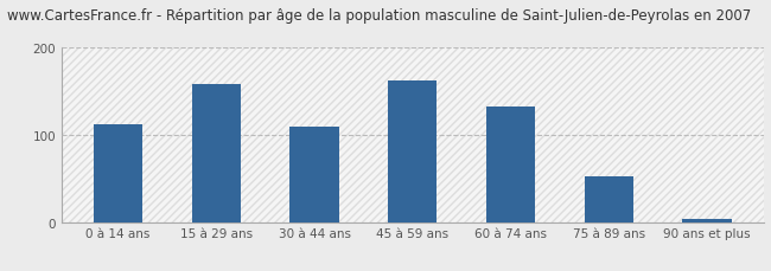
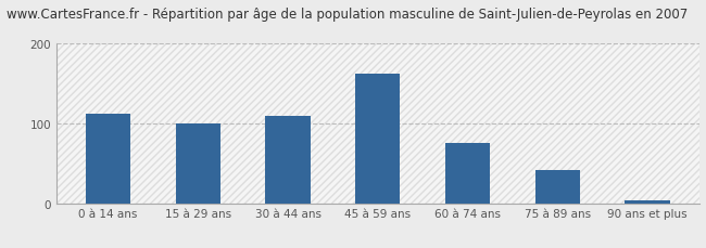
15 à 29 ans: 158 -> 100
60 à 74 ans: 132 -> 75
75 à 89 ans: 52 -> 42
